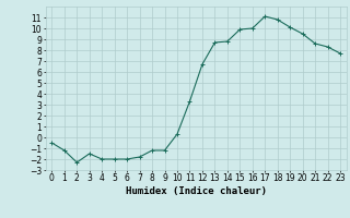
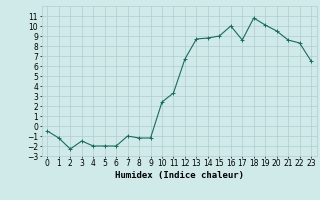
7: -1.8 -> -1.0
10: 0.3 -> 2.4
15: 9.9 -> 9.0
17: 11.1 -> 8.6
23: 7.7 -> 6.5
